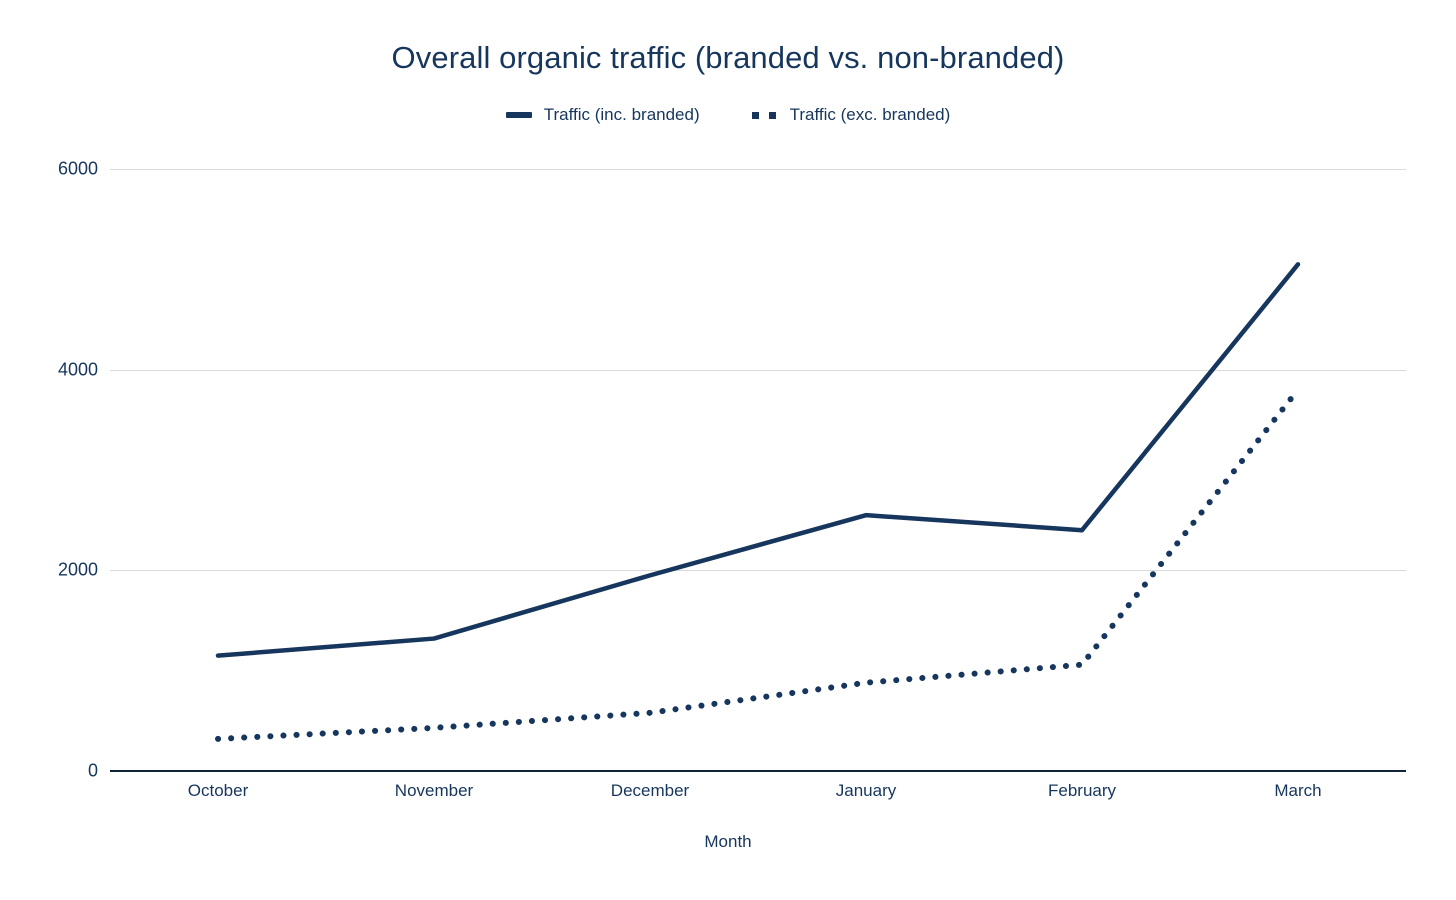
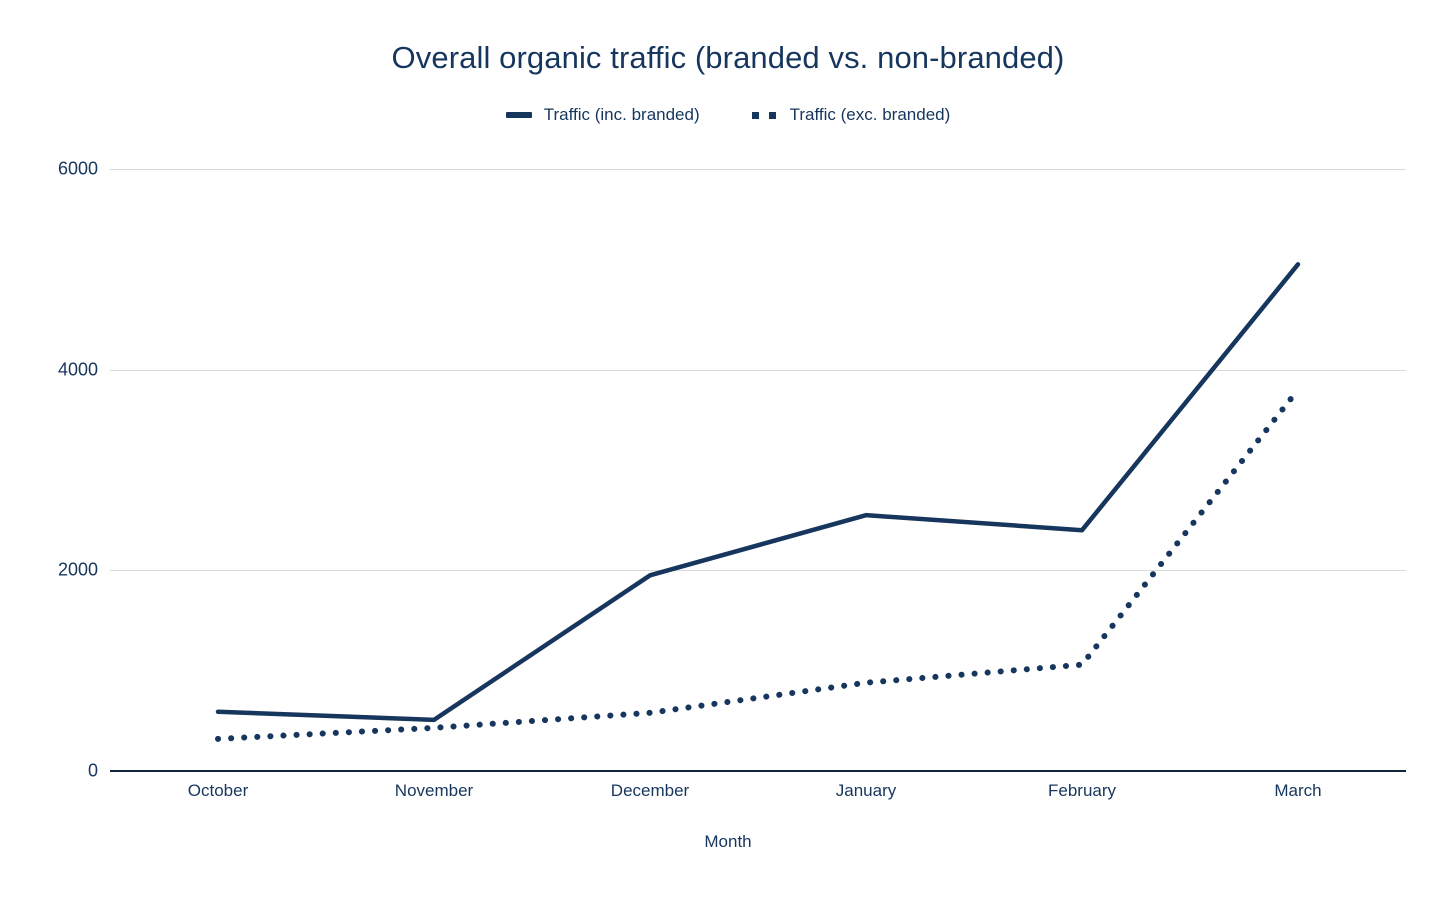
Traffic (inc. branded)/October: 1150 -> 590
Traffic (inc. branded)/November: 1320 -> 510
